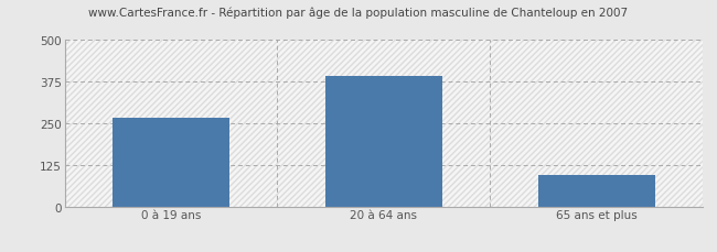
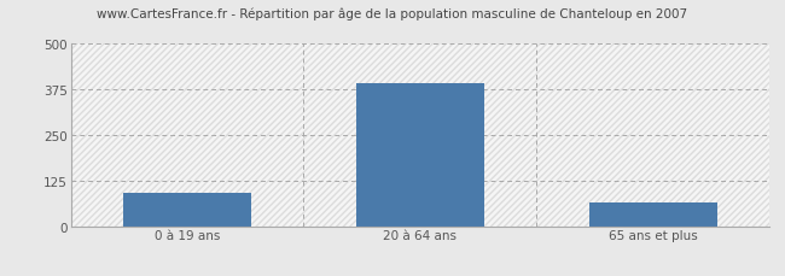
0 à 19 ans: 265 -> 90
65 ans et plus: 95 -> 65
